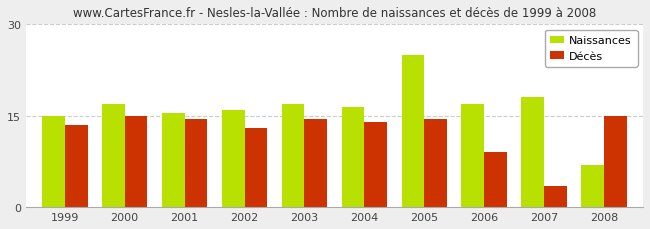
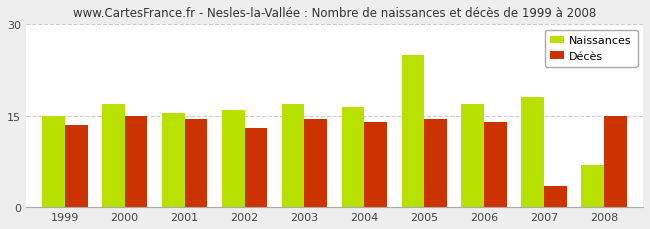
Décès/2006: 9.0 -> 14.0
